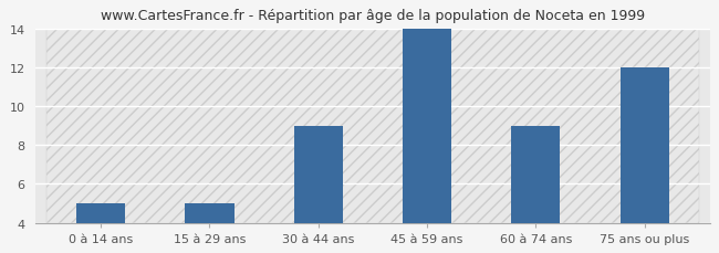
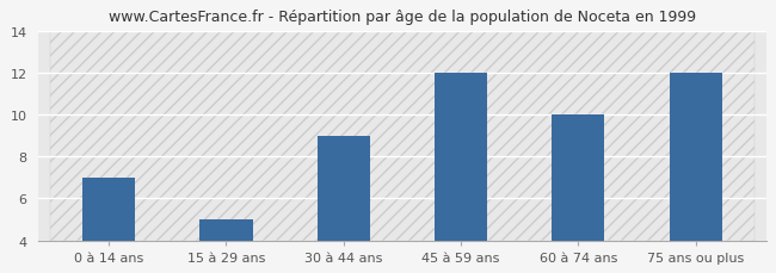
0 à 14 ans: 5 -> 7
45 à 59 ans: 14 -> 12
60 à 74 ans: 9 -> 10
